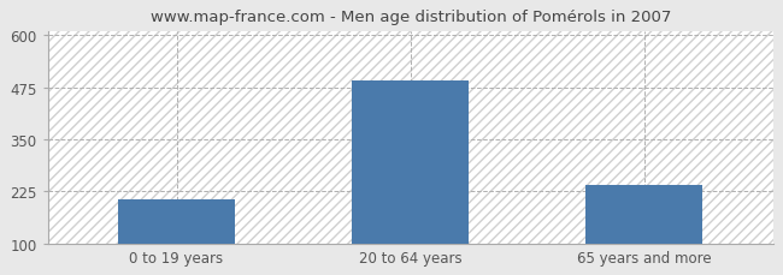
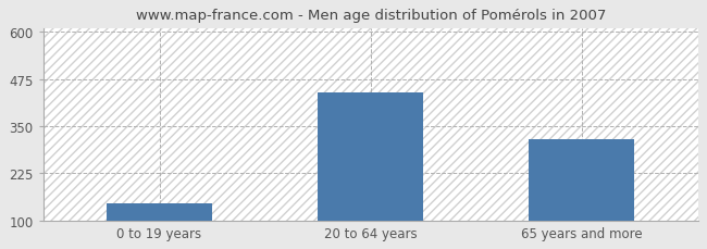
0 to 19 years: 205 -> 145
20 to 64 years: 492 -> 440
65 years and more: 240 -> 315
